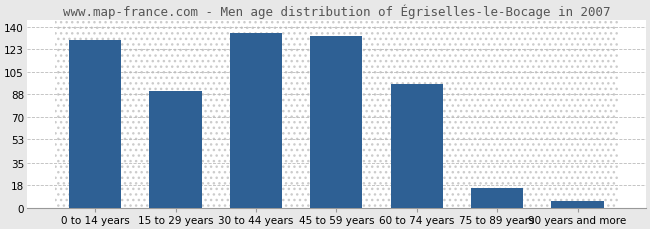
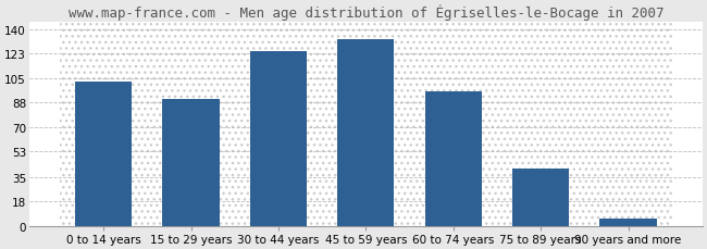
0 to 14 years: 130 -> 103
30 to 44 years: 135 -> 124
75 to 89 years: 15 -> 41
